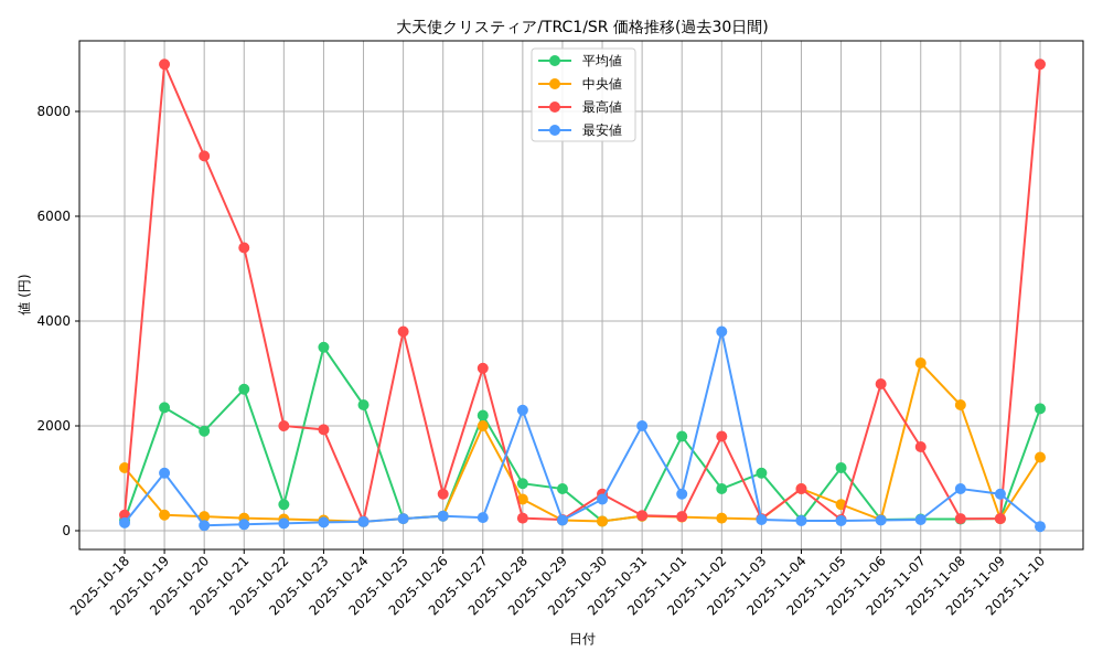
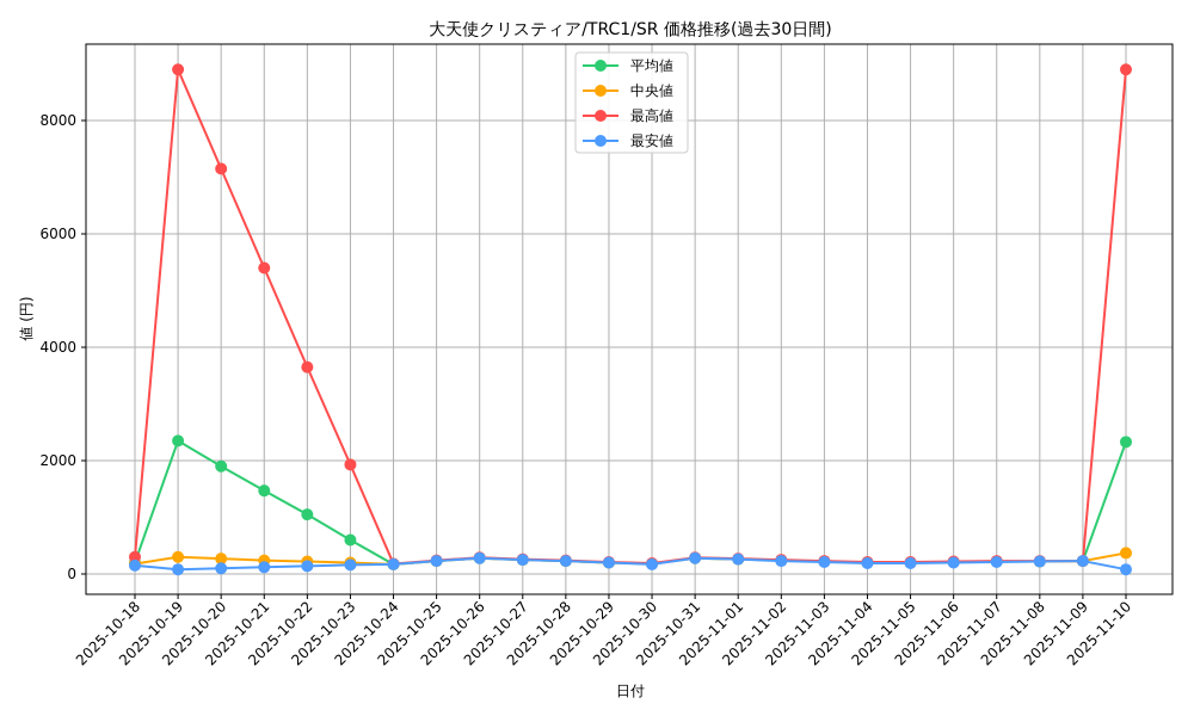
中央値/2025-10-18: 1200 -> 200
最安値/2025-10-19: 1100 -> 100
平均値/2025-10-21: 2700 -> 1500
平均値/2025-10-22: 500 -> 1000
最高値/2025-10-22: 2000 -> 3600
平均値/2025-10-23: 3500 -> 600
平均値/2025-10-24: 2400 -> 200
最高値/2025-10-25: 3800 -> 200
最高値/2025-10-26: 700 -> 300
平均値/2025-10-27: 2200 -> 200
中央値/2025-10-27: 2000 -> 200
最高値/2025-10-27: 3100 -> 300
平均値/2025-10-28: 900 -> 200
中央値/2025-10-28: 600 -> 200
最安値/2025-10-28: 2300 -> 200
平均値/2025-10-29: 800 -> 200
最高値/2025-10-30: 700 -> 200
最安値/2025-10-30: 600 -> 200
最安値/2025-10-31: 2000 -> 300
平均値/2025-11-01: 1800 -> 300
最安値/2025-11-01: 700 -> 300
平均値/2025-11-02: 800 -> 200
最高値/2025-11-02: 1800 -> 200
最安値/2025-11-02: 3800 -> 200
平均値/2025-11-03: 1100 -> 200
中央値/2025-11-04: 800 -> 200
最高値/2025-11-04: 800 -> 200
平均値/2025-11-05: 1200 -> 200
中央値/2025-11-05: 500 -> 200
最高値/2025-11-06: 2800 -> 200
中央値/2025-11-07: 3200 -> 200
最高値/2025-11-07: 1600 -> 200
中央値/2025-11-08: 2400 -> 200
最安値/2025-11-08: 800 -> 200
最安値/2025-11-09: 700 -> 200
中央値/2025-11-10: 1400 -> 400
